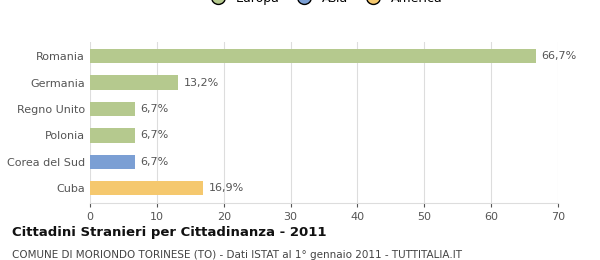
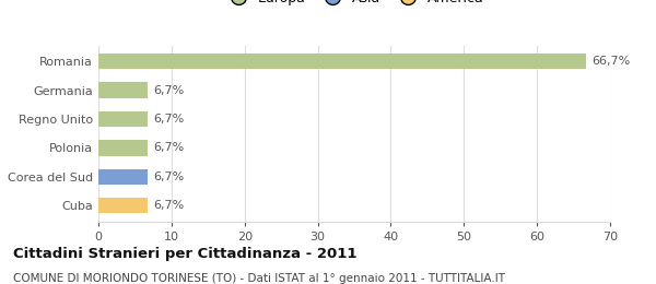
Germania: 13,2% -> 6,7%
Cuba: 16,9% -> 6,7%
